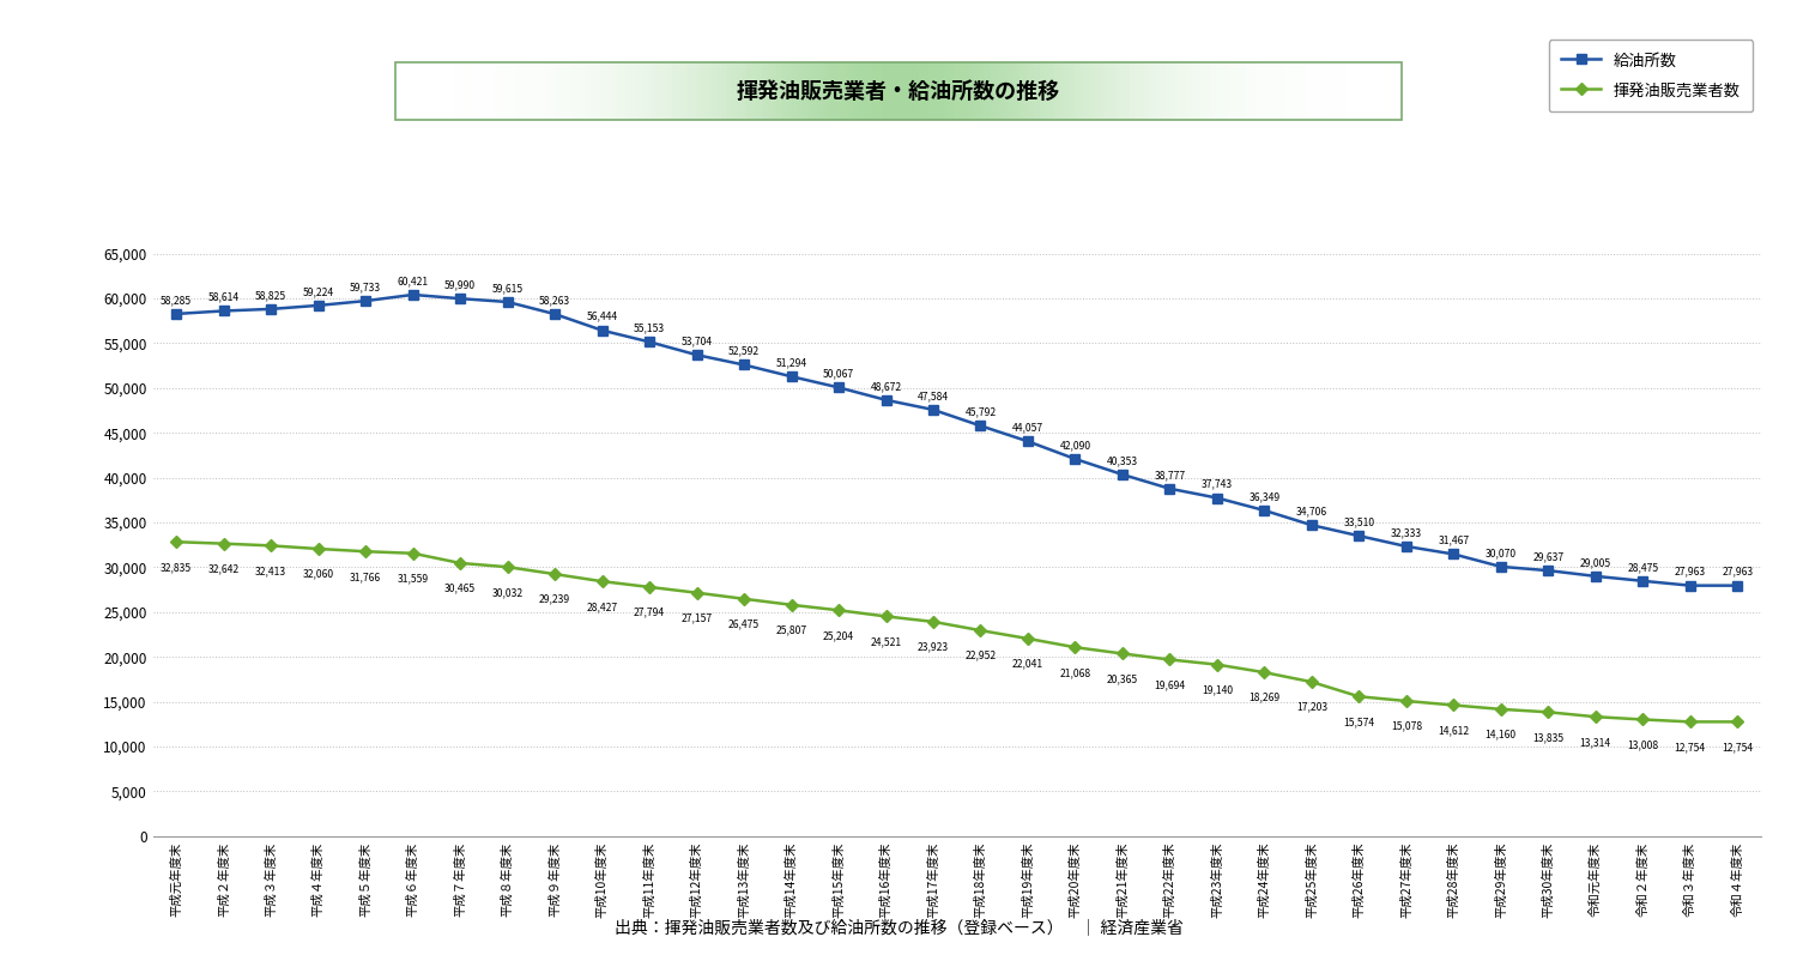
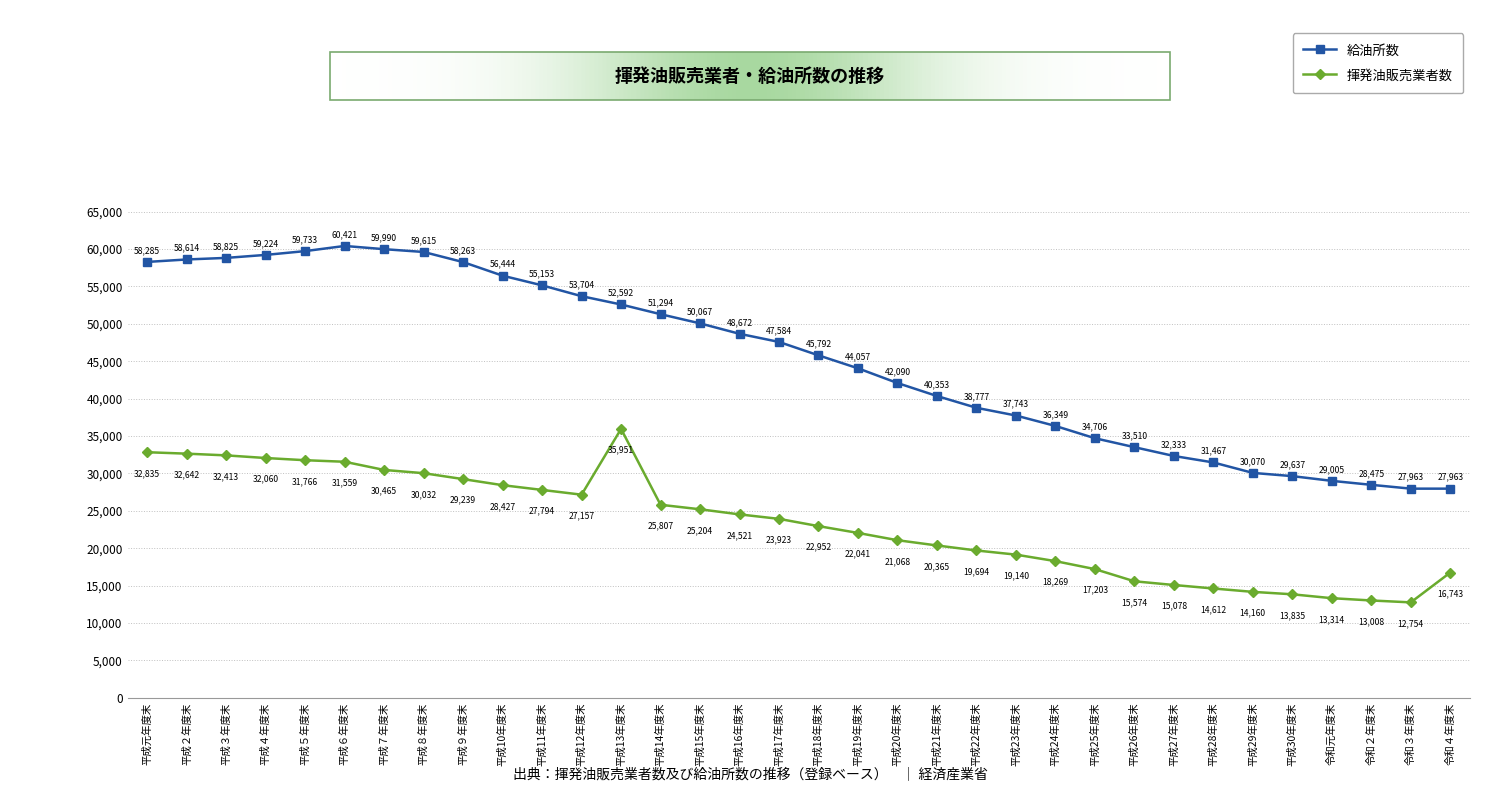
揮発油販売業者数/平成13年度末: 26,475 -> 35,951
揮発油販売業者数/令和４年度末: 12,754 -> 16,743
